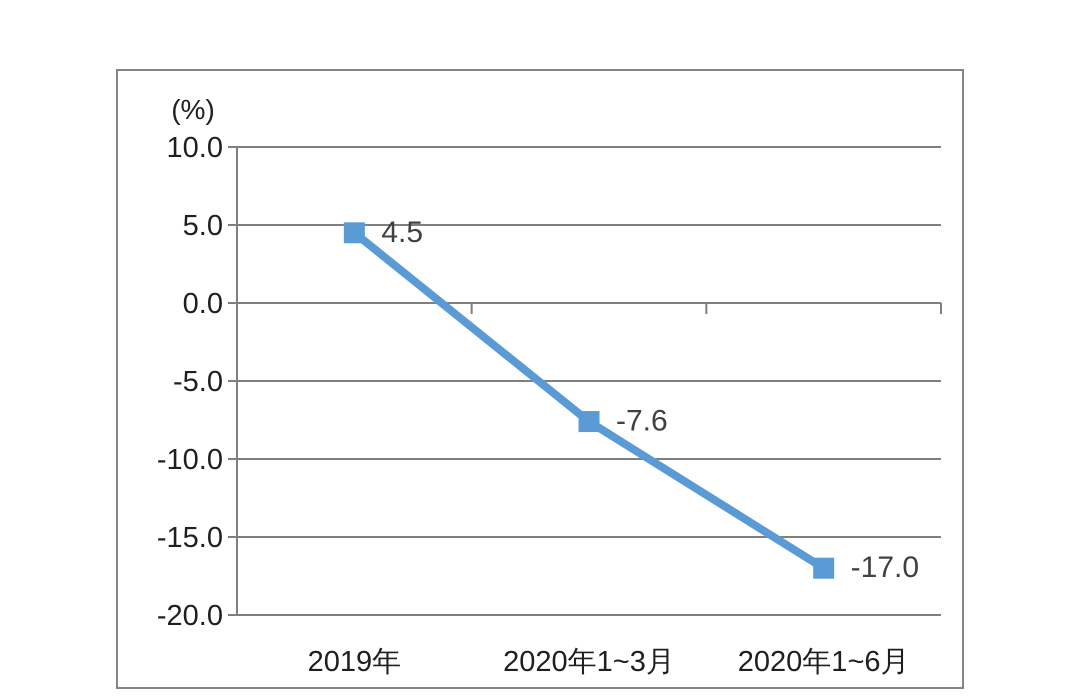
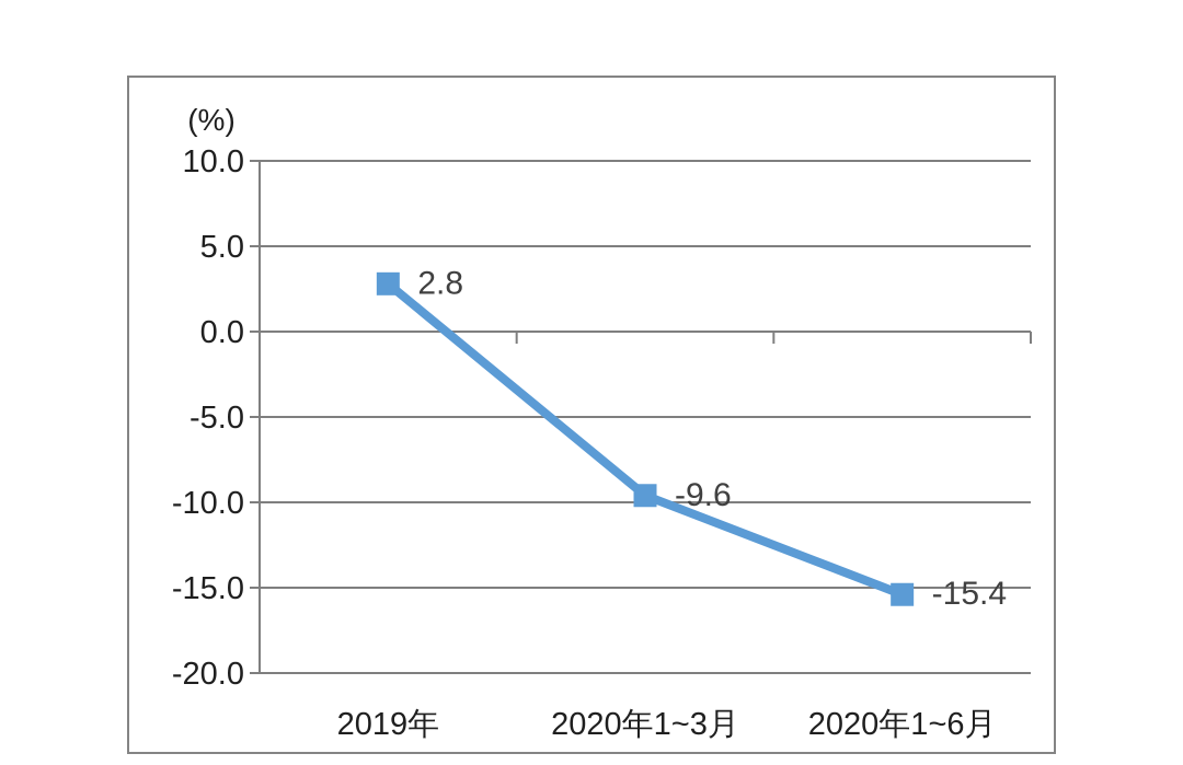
2019年: 4.5 -> 2.8
2020年1~3月: -7.6 -> -9.6
2020年1~6月: -17.0 -> -15.4
